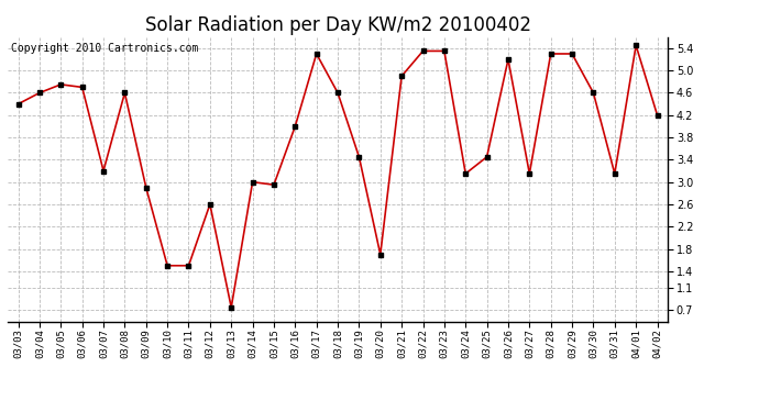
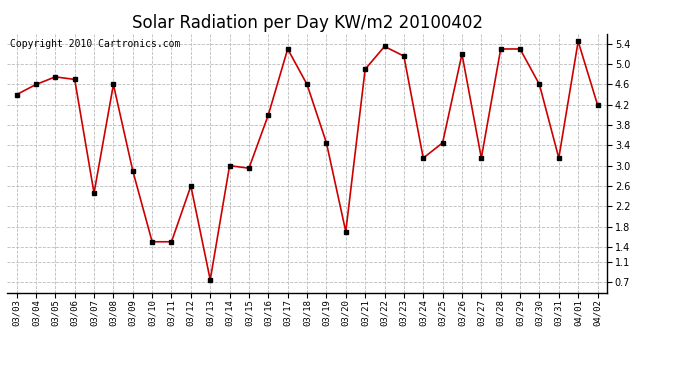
03/07: 3.20 -> 2.46
03/23: 5.35 -> 5.16
